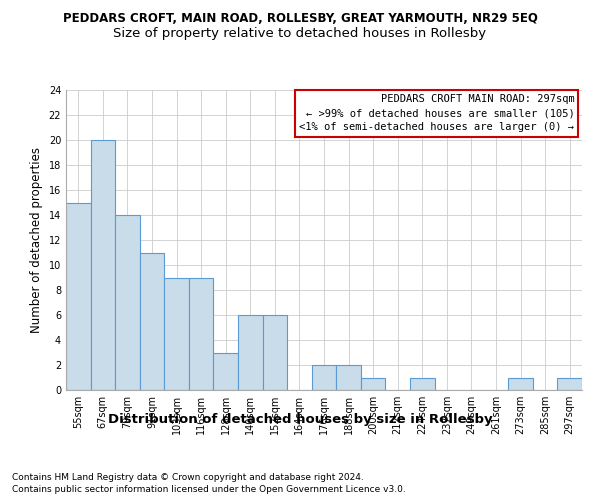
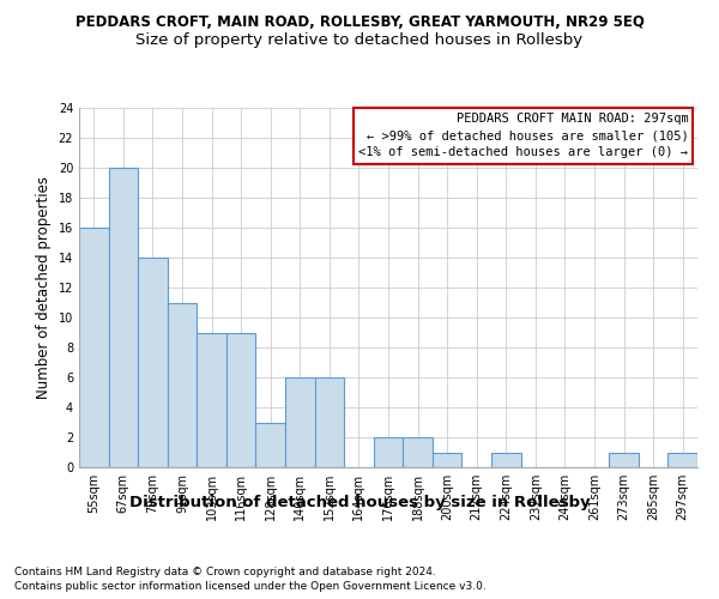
55sqm: 15 -> 16
